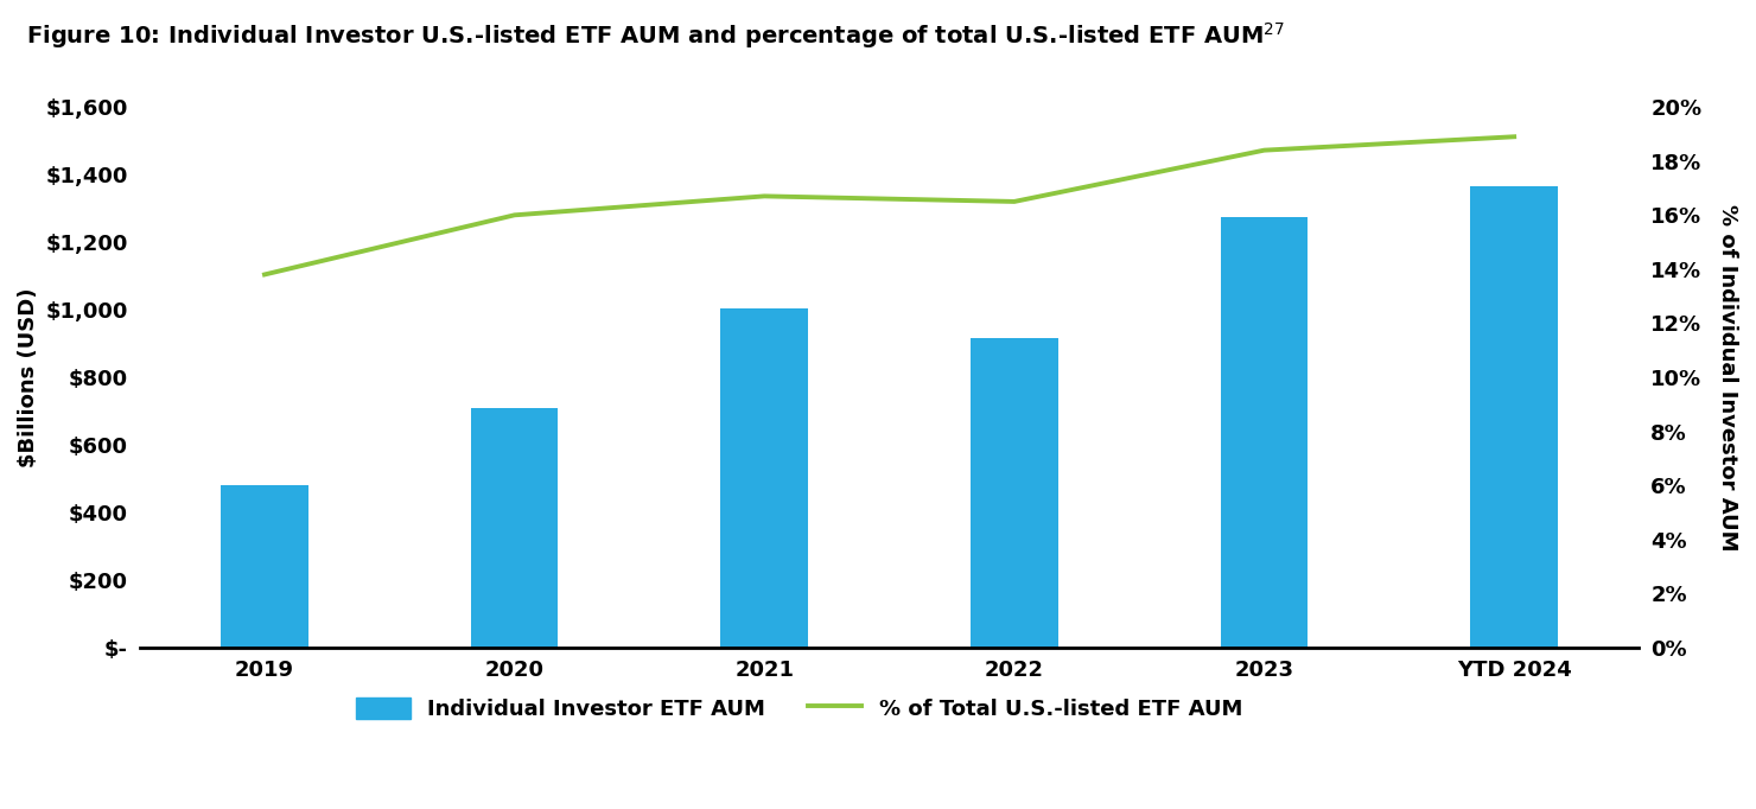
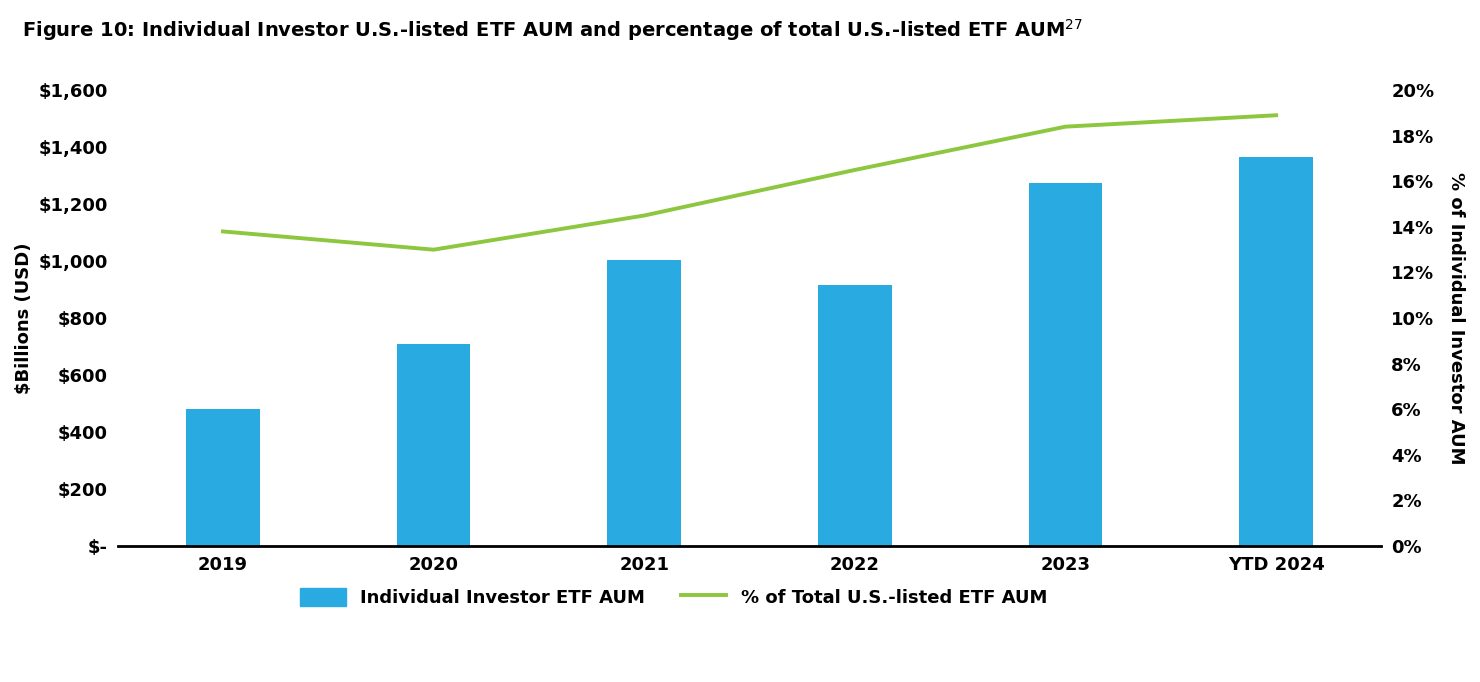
% of Total U.S.-listed ETF AUM/2020: 16.0% -> 13.0%
% of Total U.S.-listed ETF AUM/2021: 16.7% -> 14.5%
